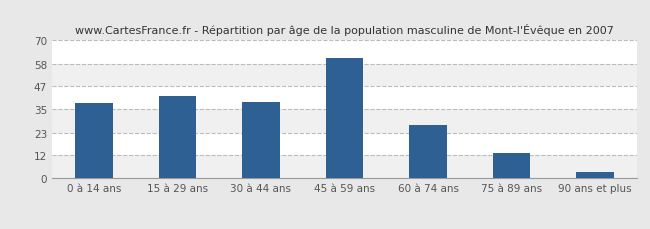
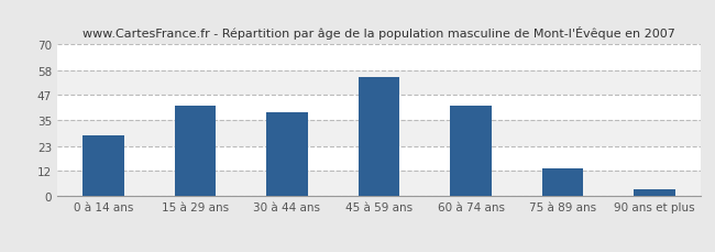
0 à 14 ans: 38 -> 28
45 à 59 ans: 61 -> 55
60 à 74 ans: 27 -> 42
